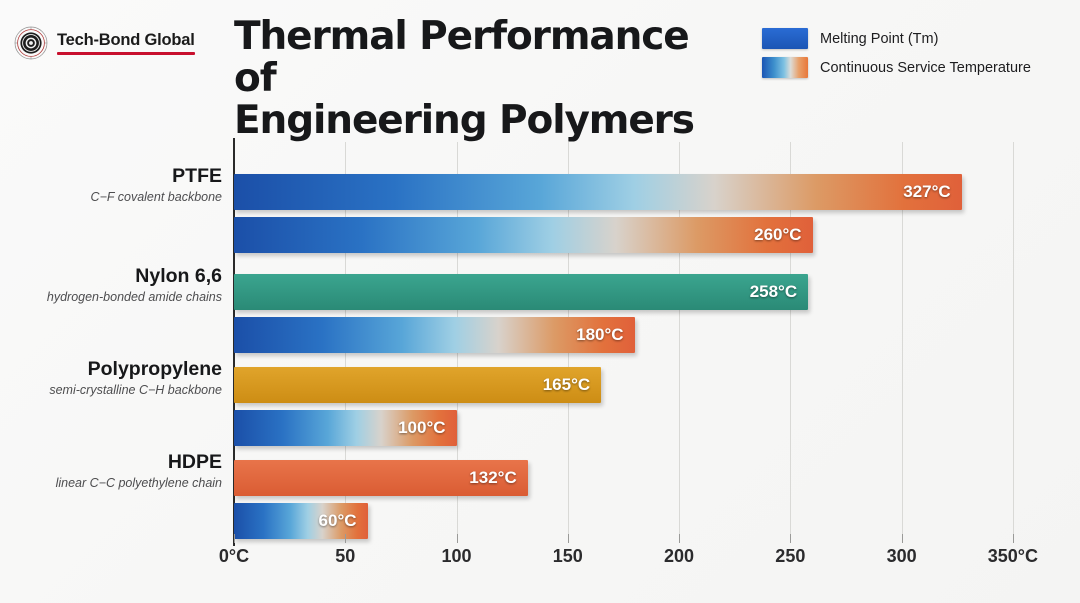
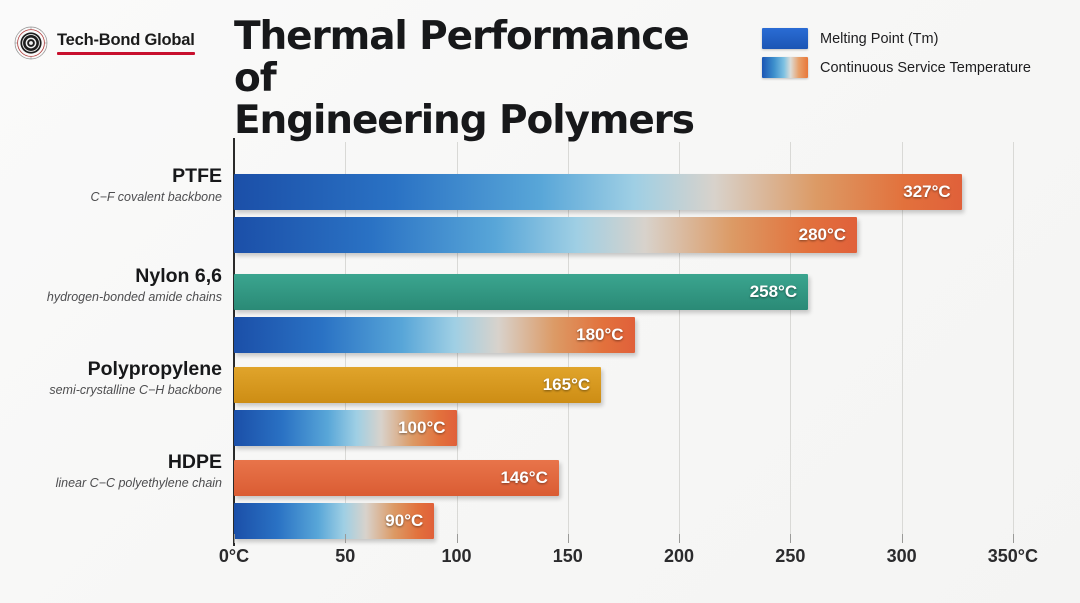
Continuous Service Temperature/PTFE: 260°C -> 280°C
Melting Point (Tm)/HDPE: 132°C -> 146°C
Continuous Service Temperature/HDPE: 60°C -> 90°C
